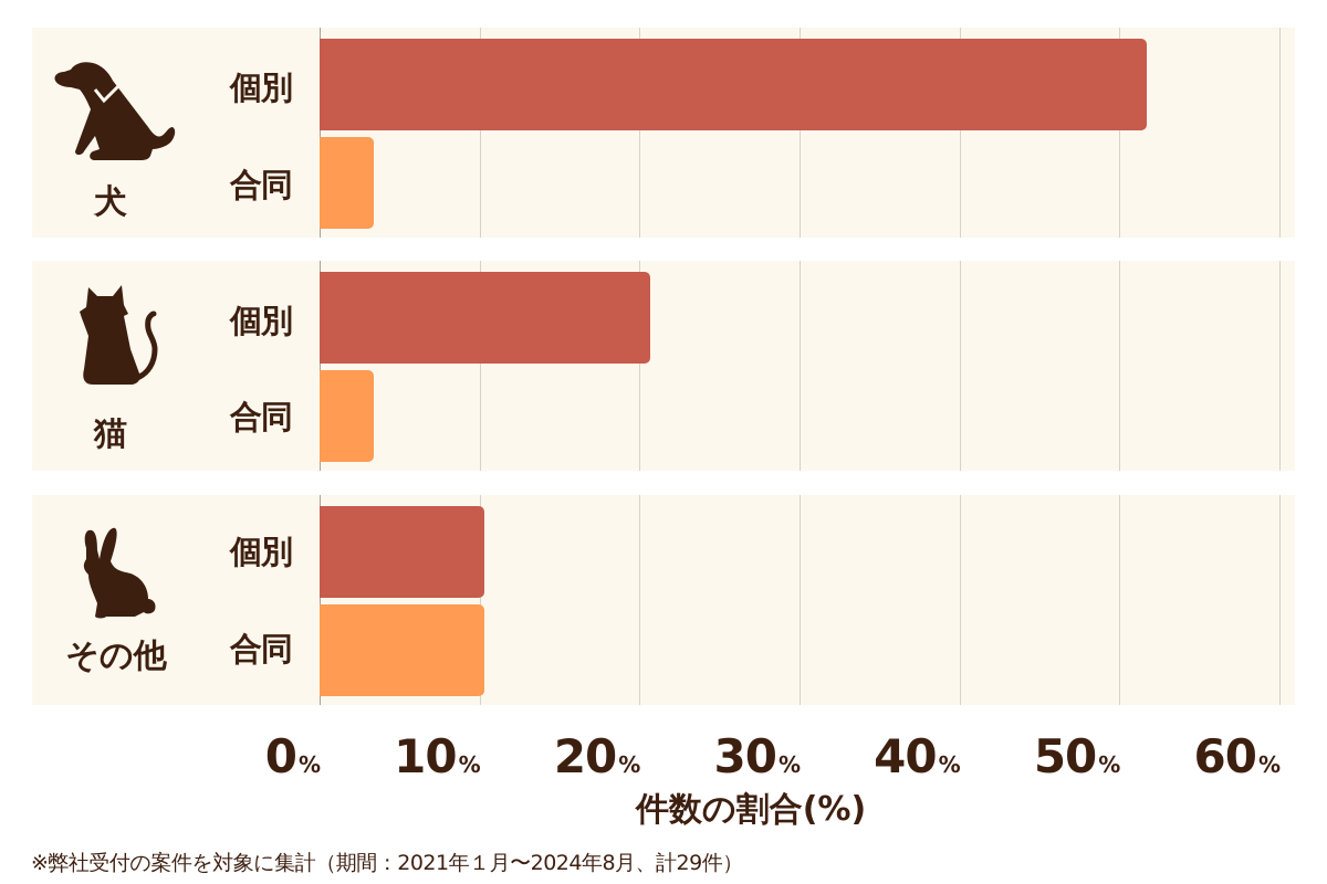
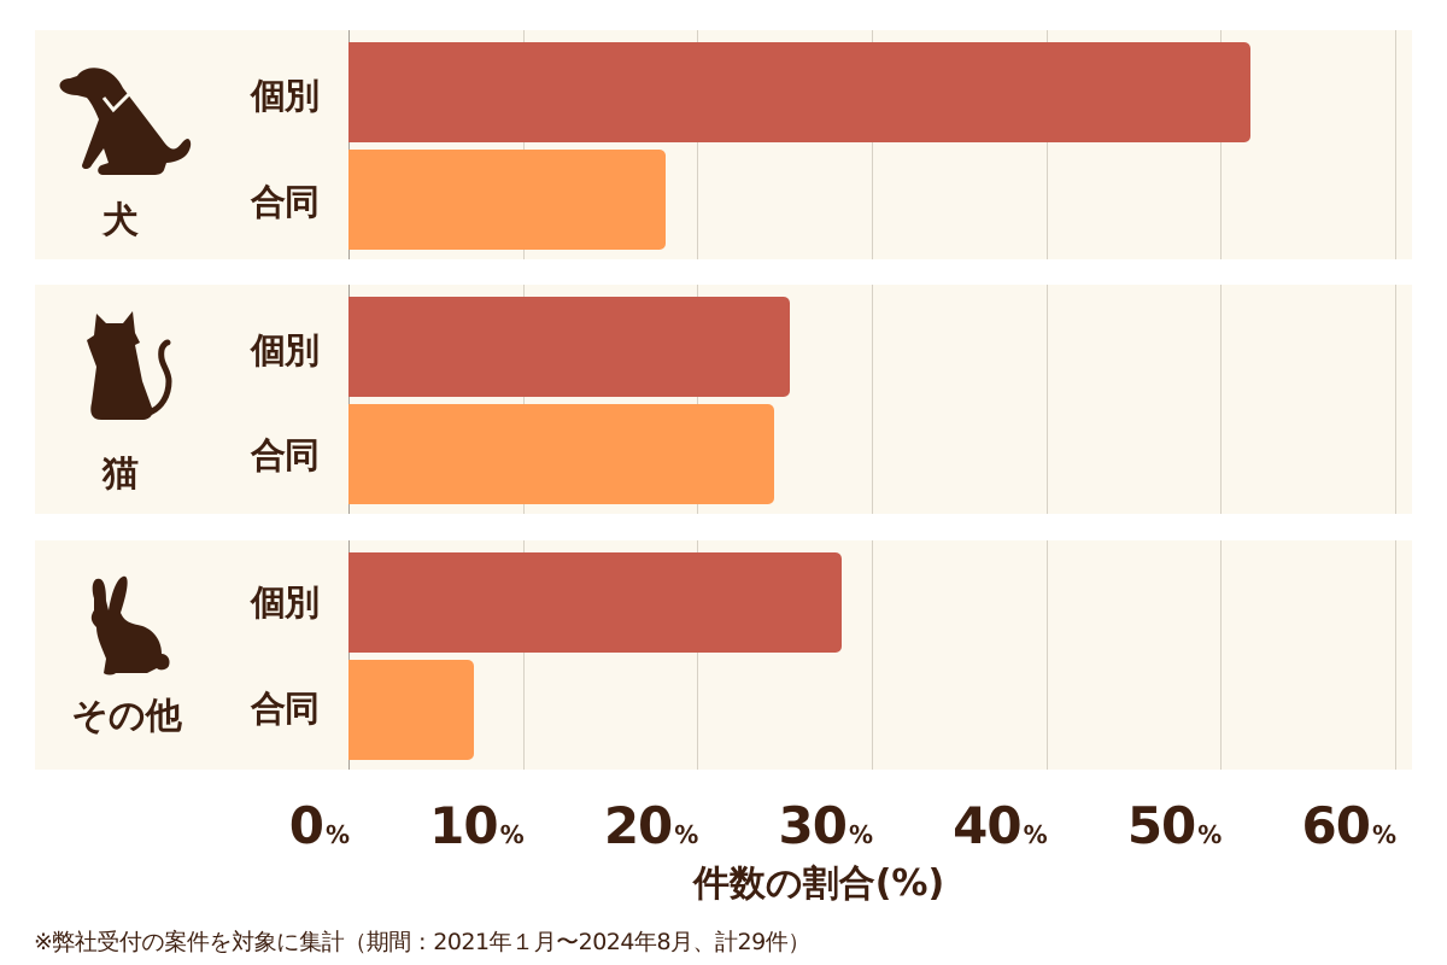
合同/犬: 3.4 -> 18.2
個別/猫: 20.7 -> 25.3
合同/猫: 3.4 -> 24.4
個別/その他: 10.3 -> 28.3
合同/その他: 10.3 -> 7.2
